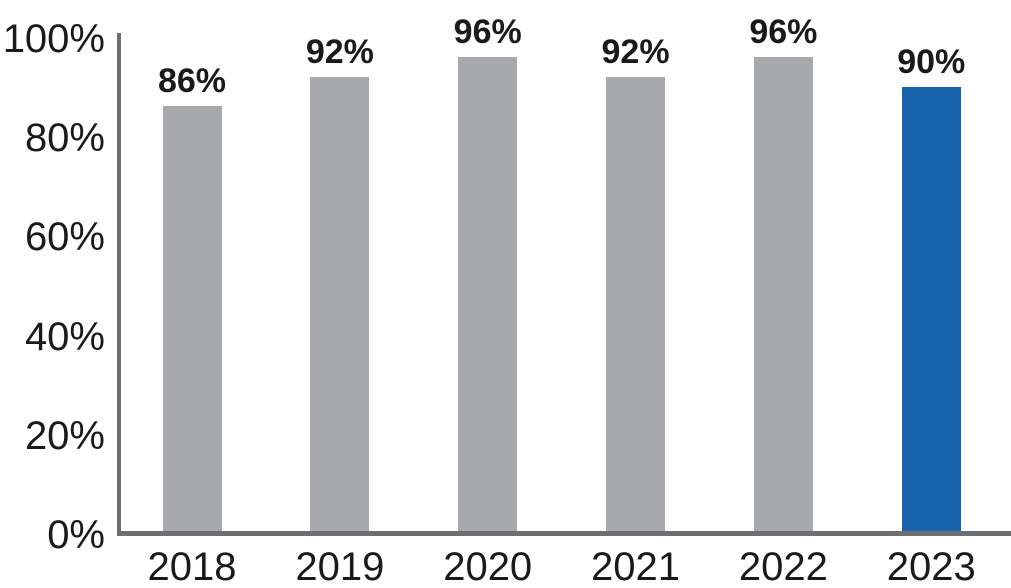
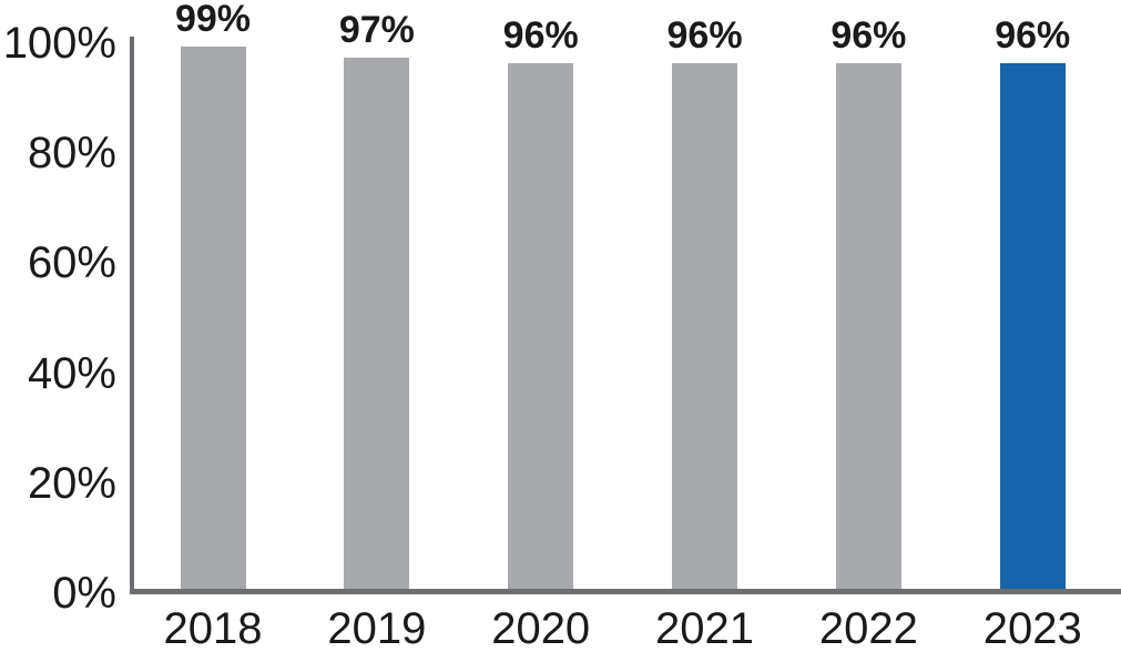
2018: 86% -> 99%
2019: 92% -> 97%
2021: 92% -> 96%
2023: 90% -> 96%
